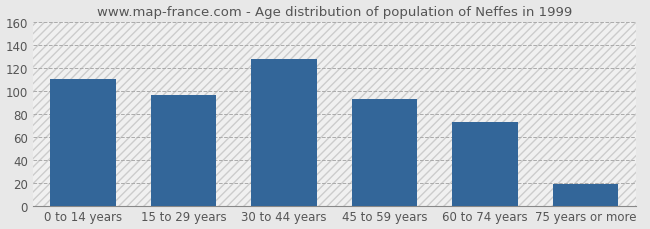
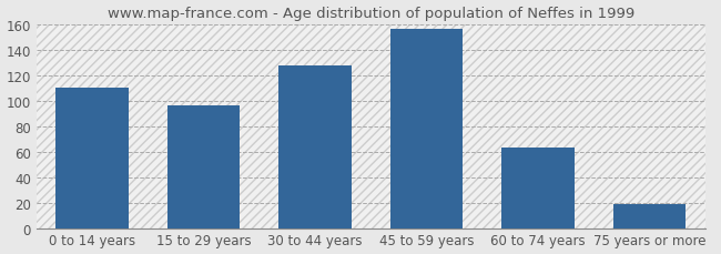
45 to 59 years: 93 -> 156
60 to 74 years: 73 -> 63
